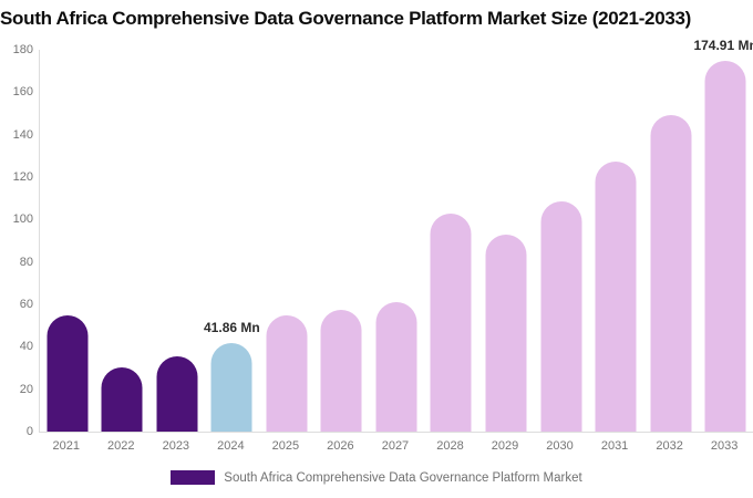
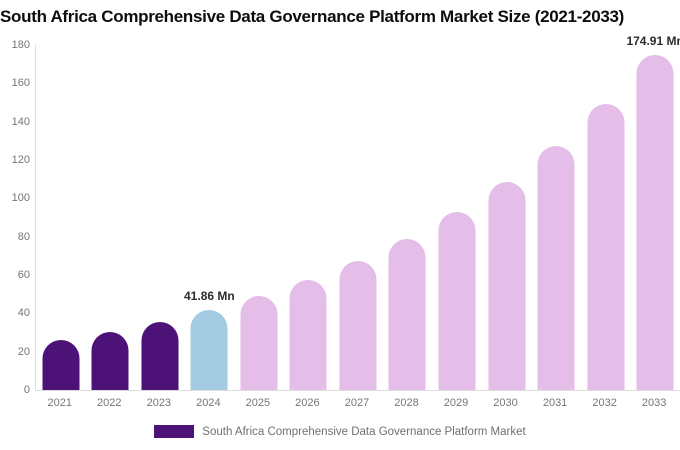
2021: 55 -> 26
2025: 55 -> 49
2027: 61 -> 67
2028: 103 -> 79
